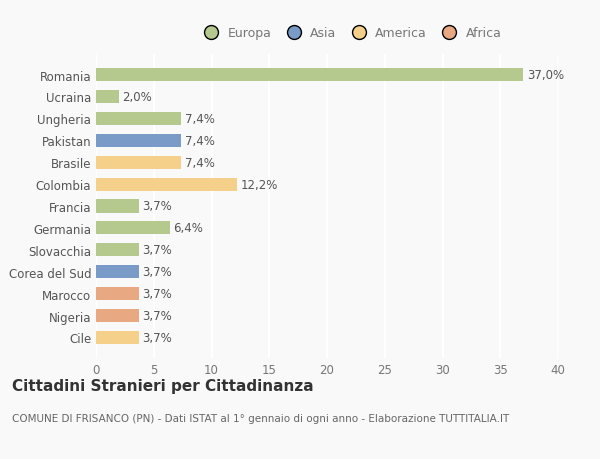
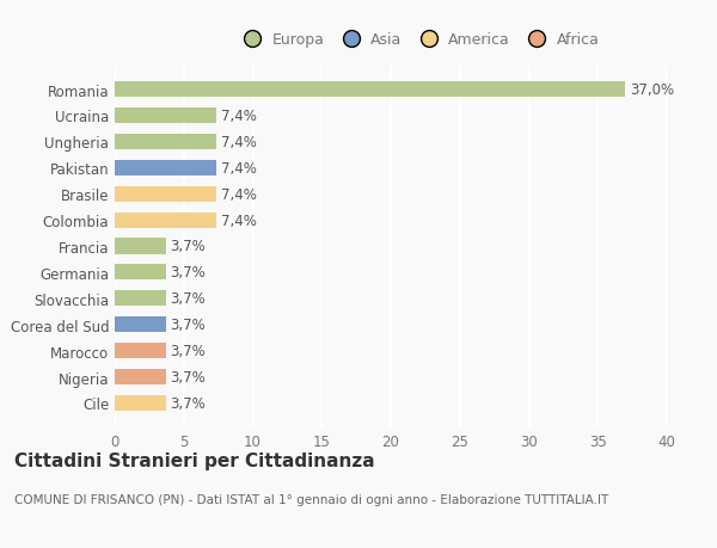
Ucraina: 2,0% -> 7,4%
Colombia: 12,2% -> 7,4%
Germania: 6,4% -> 3,7%
